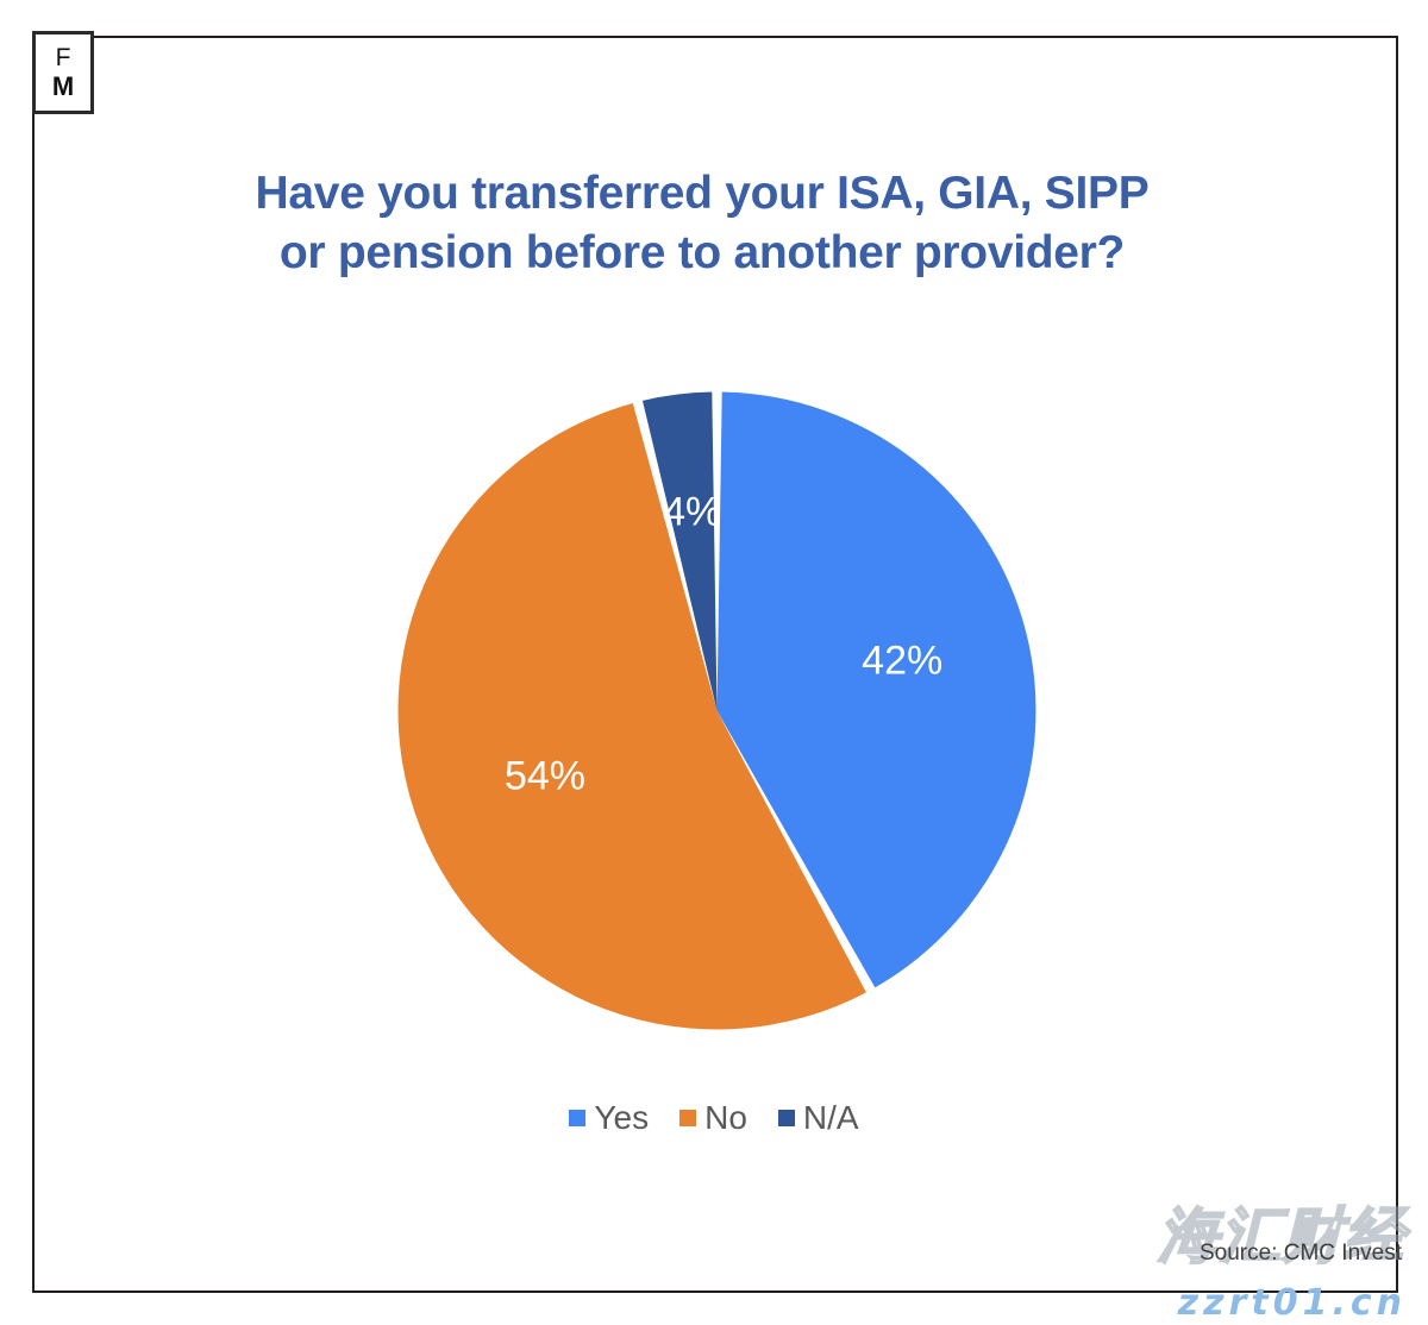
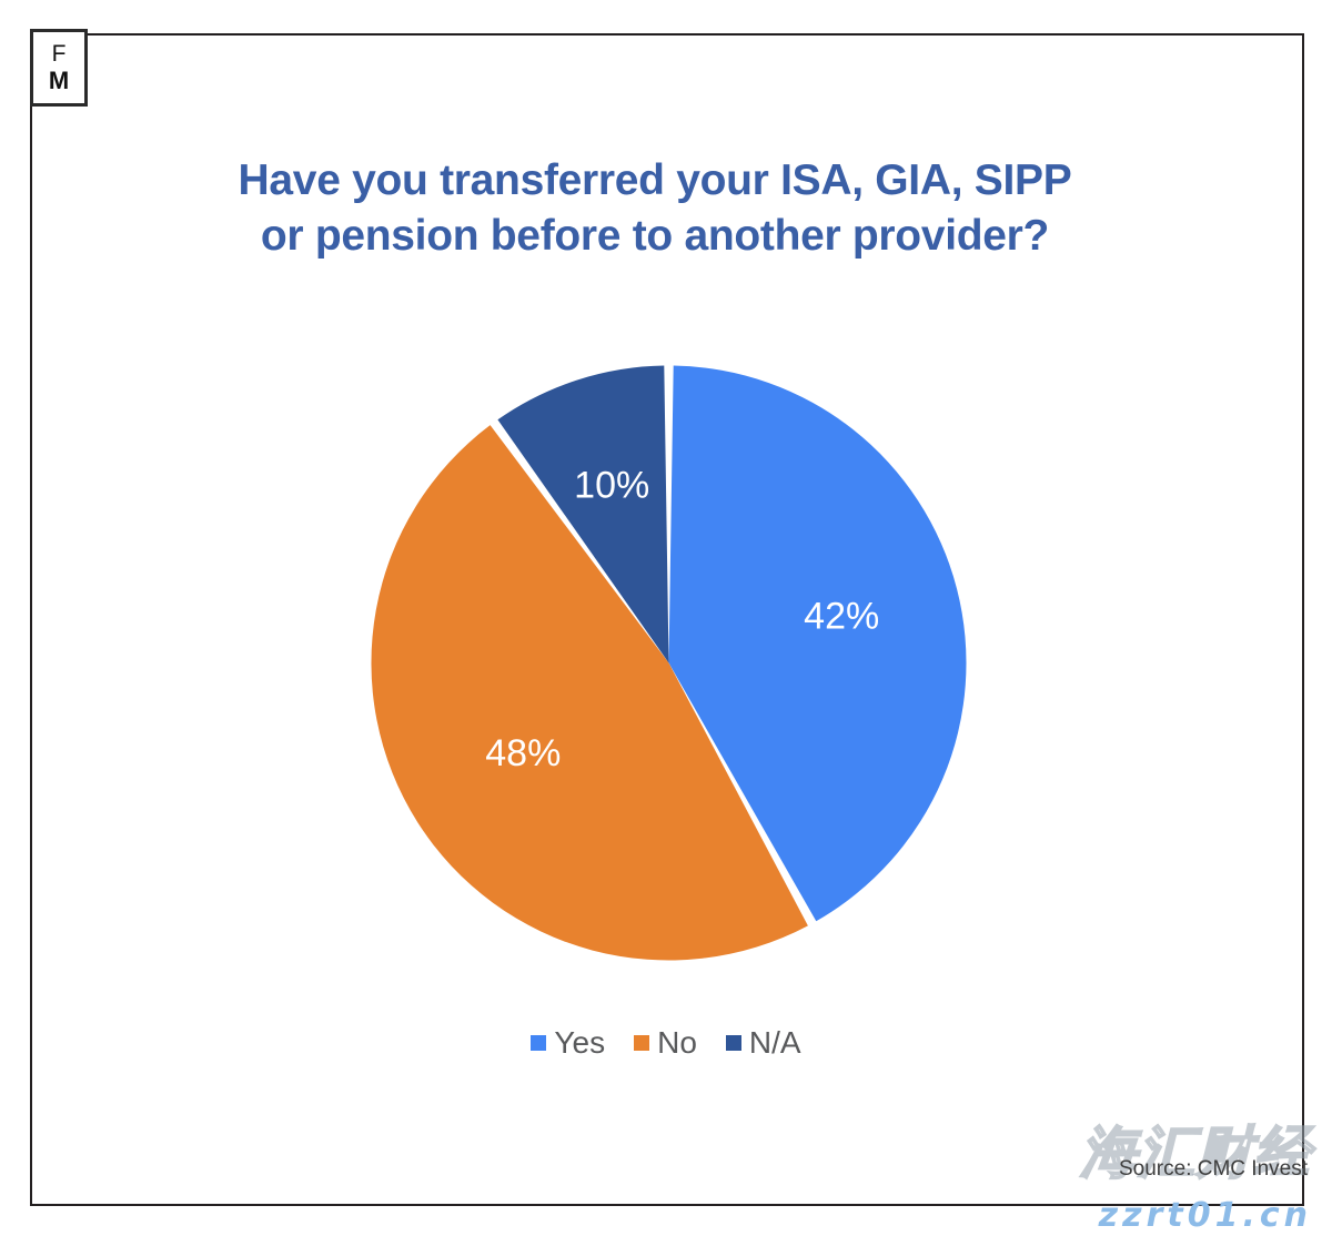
No: 54% -> 48%
N/A: 4% -> 10%
